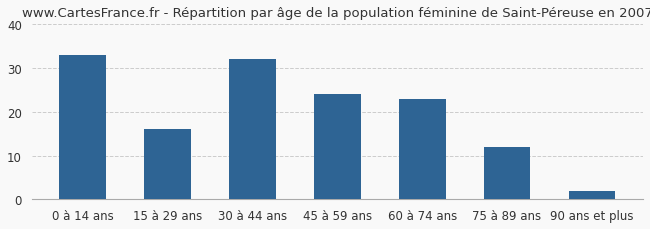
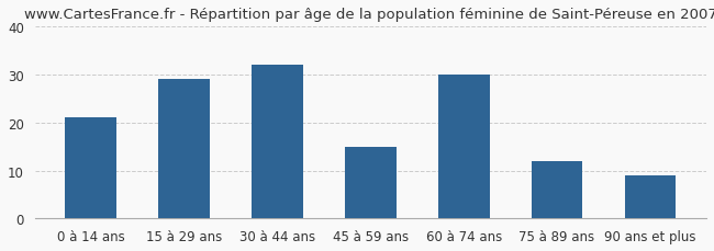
0 à 14 ans: 33 -> 21
15 à 29 ans: 16 -> 29
45 à 59 ans: 24 -> 15
60 à 74 ans: 23 -> 30
90 ans et plus: 2 -> 9
